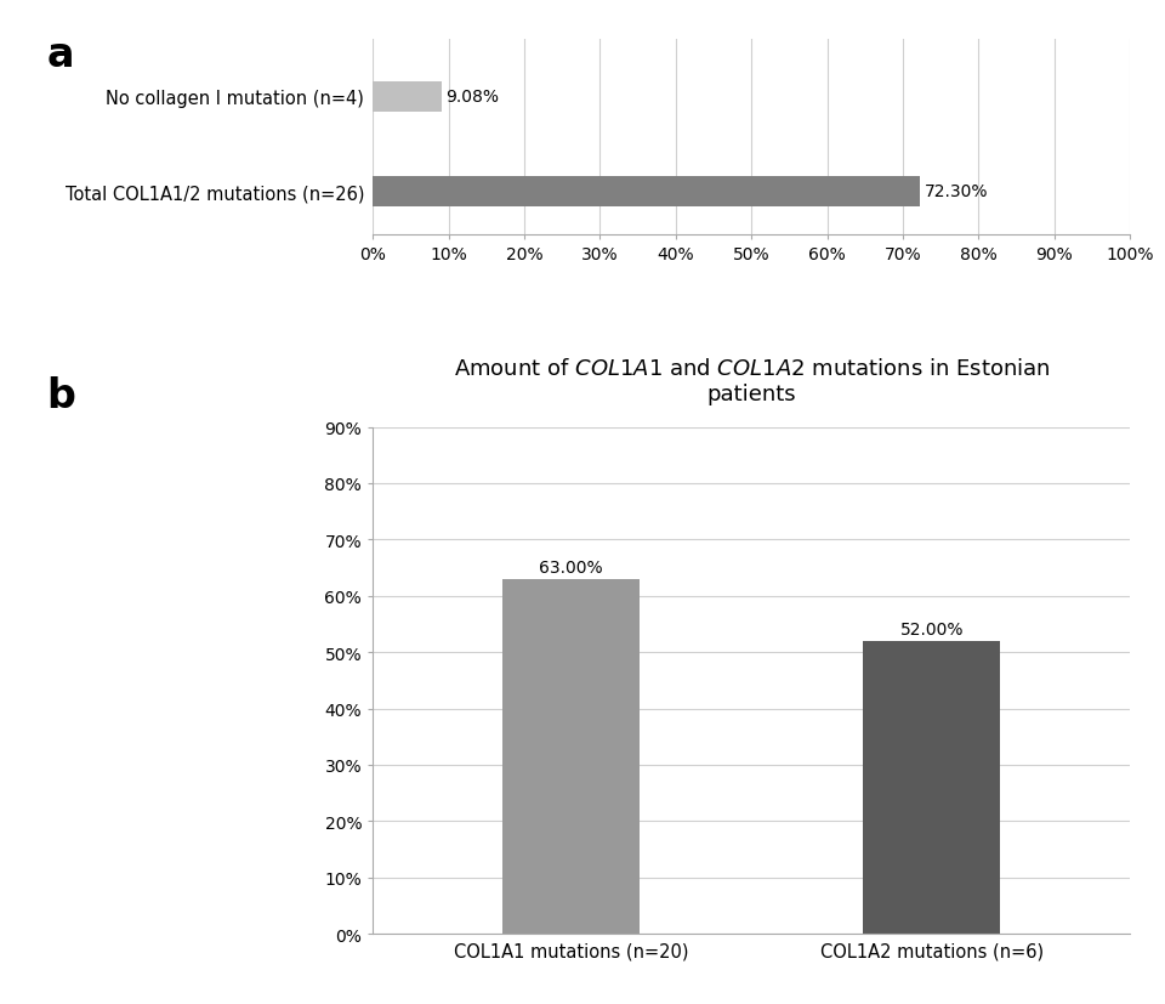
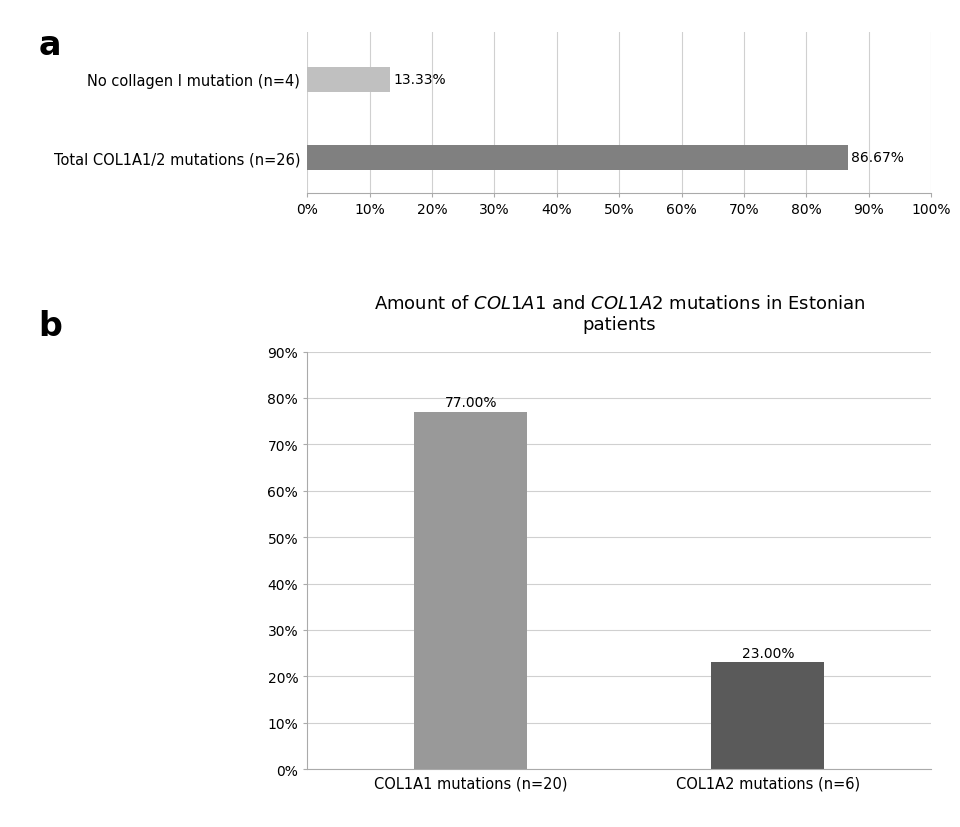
No collagen I mutation (n=4): 9.08% -> 13.33%
Total COL1A1/2 mutations (n=26): 72.30% -> 86.67%
COL1A1 mutations (n=20): 63.00% -> 77.00%
COL1A2 mutations (n=6): 52.00% -> 23.00%
